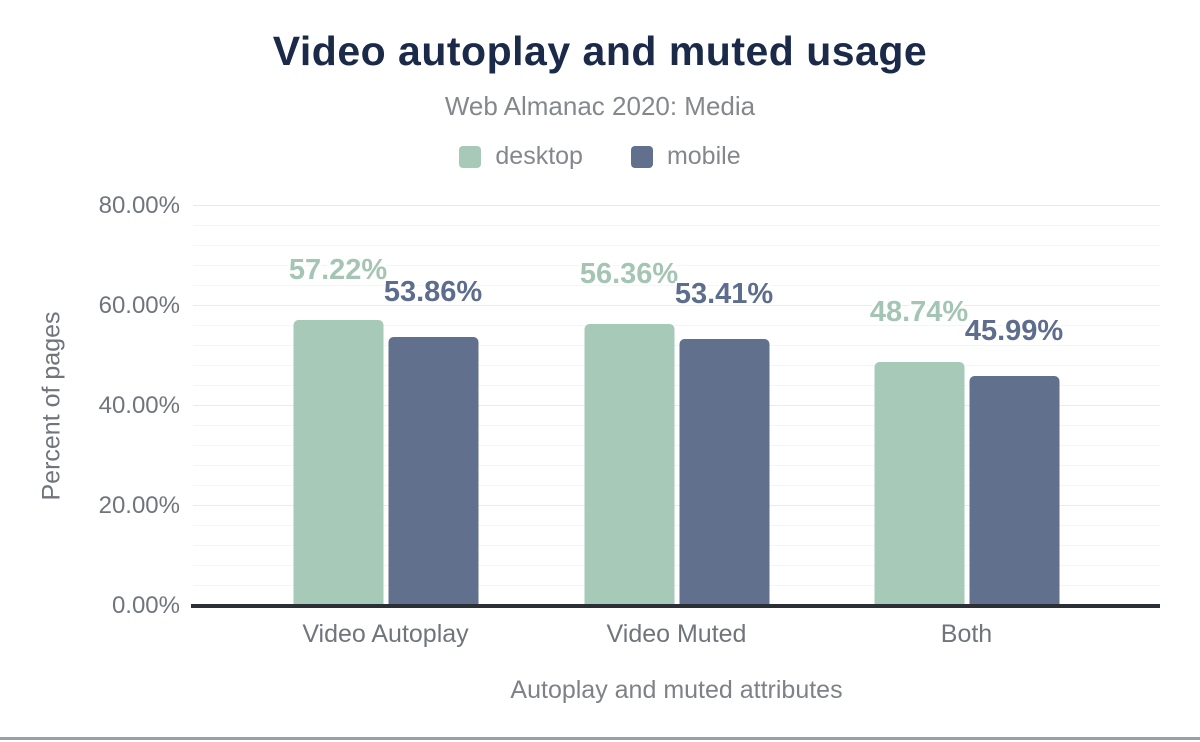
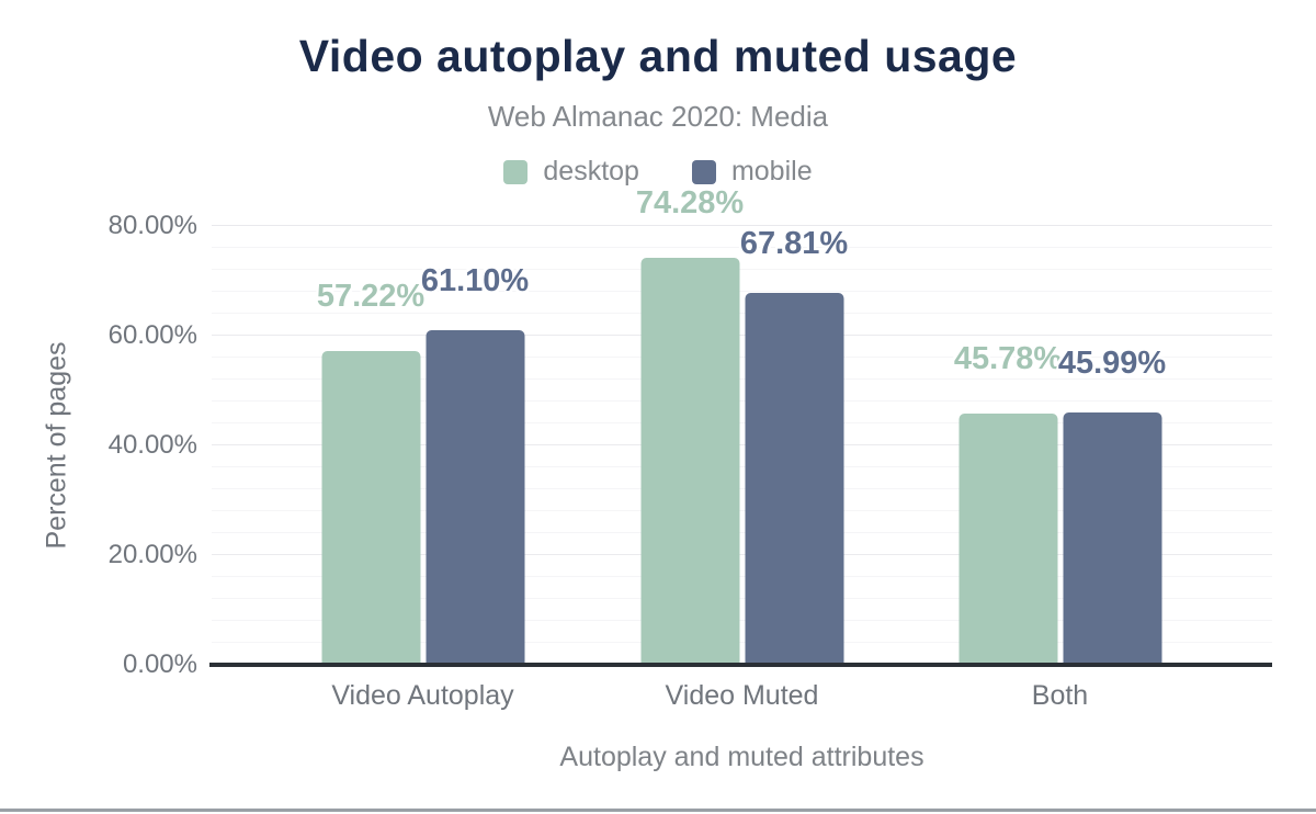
mobile/Video Autoplay: 53.86% -> 61.10%
desktop/Video Muted: 56.36% -> 74.28%
mobile/Video Muted: 53.41% -> 67.81%
desktop/Both: 48.74% -> 45.78%
